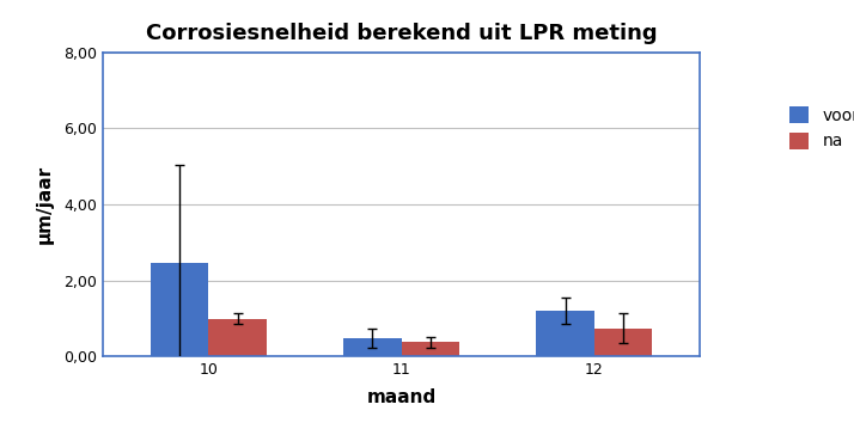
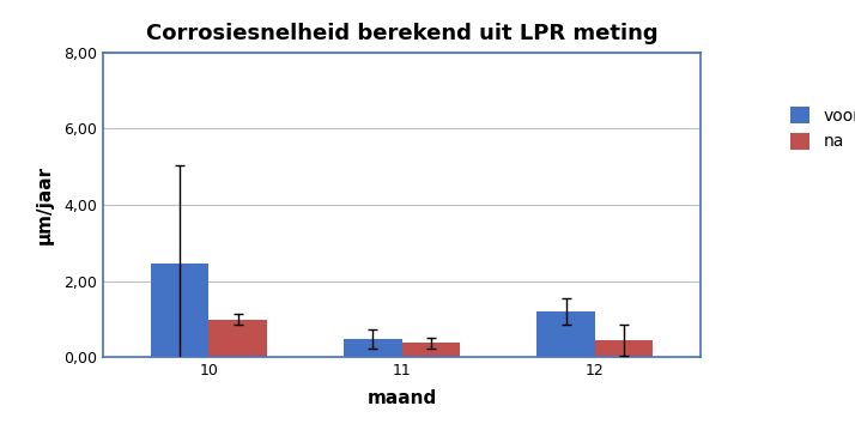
na/12: 0,75 -> 0,45
